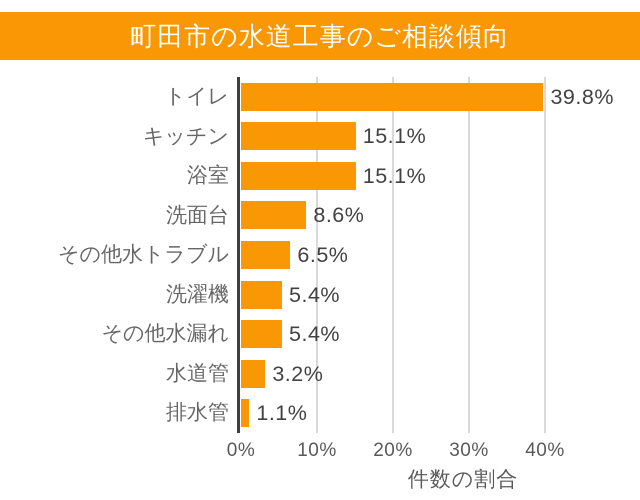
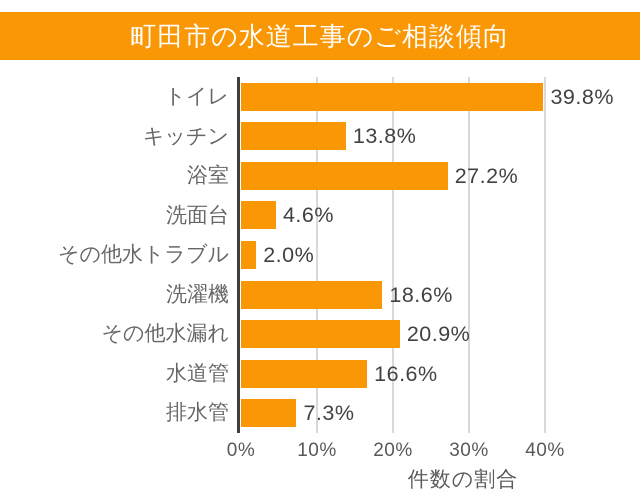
キッチン: 15.1% -> 13.8%
浴室: 15.1% -> 27.2%
洗面台: 8.6% -> 4.6%
その他水トラブル: 6.5% -> 2.0%
洗濯機: 5.4% -> 18.6%
その他水漏れ: 5.4% -> 20.9%
水道管: 3.2% -> 16.6%
排水管: 1.1% -> 7.3%
